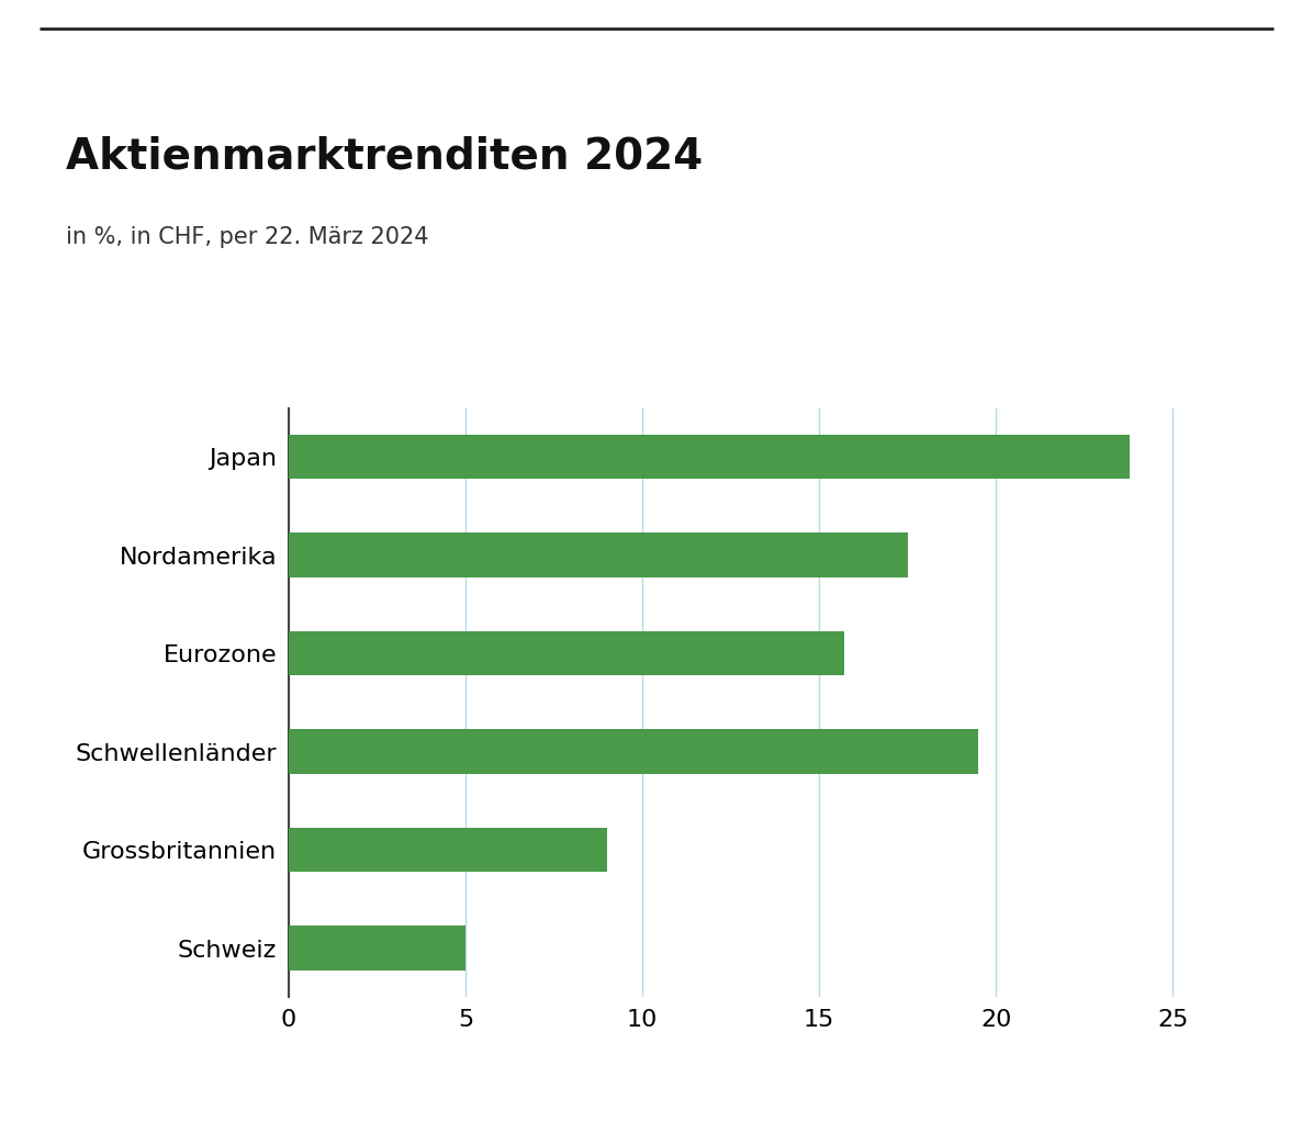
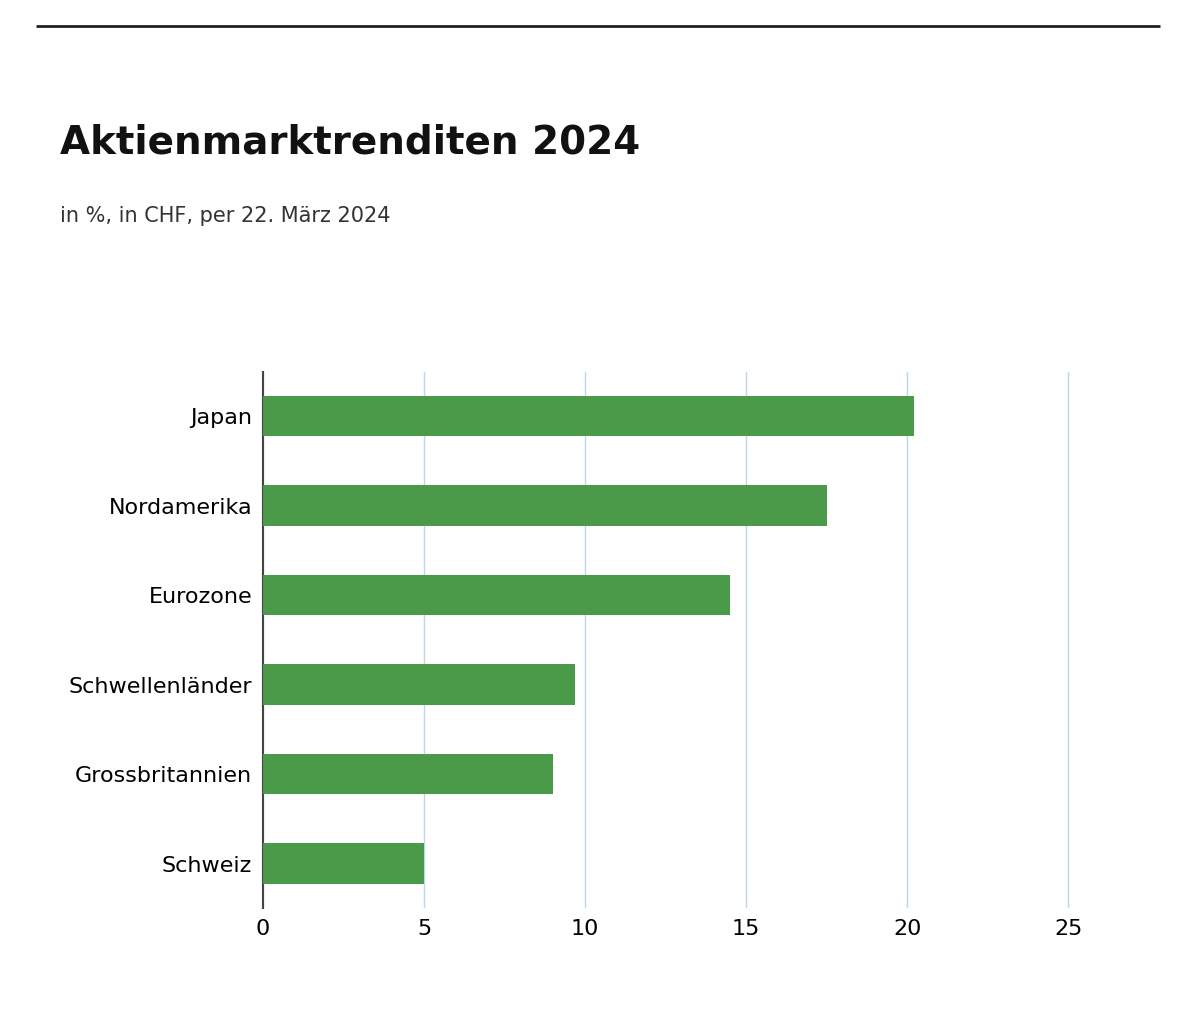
Japan: 23.8 -> 20.2
Eurozone: 15.7 -> 14.5
Schwellenländer: 19.5 -> 9.7
